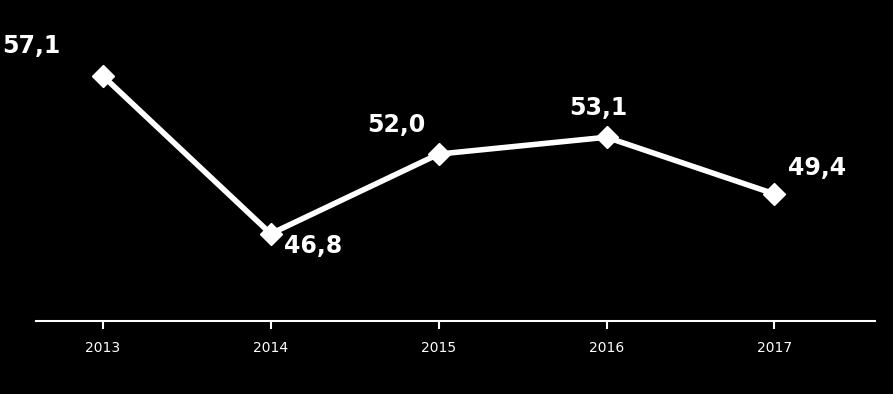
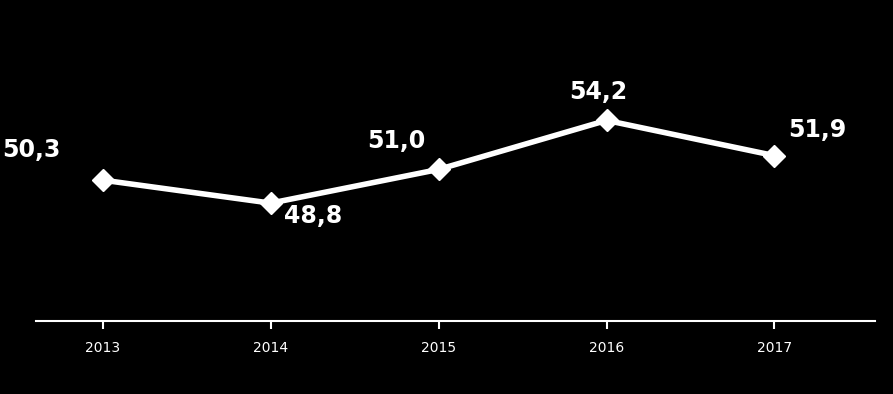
2013: 57,1 -> 50,3
2014: 46,8 -> 48,8
2015: 52,0 -> 51,0
2016: 53,1 -> 54,2
2017: 49,4 -> 51,9
